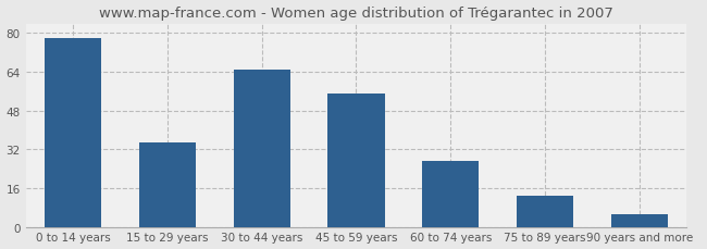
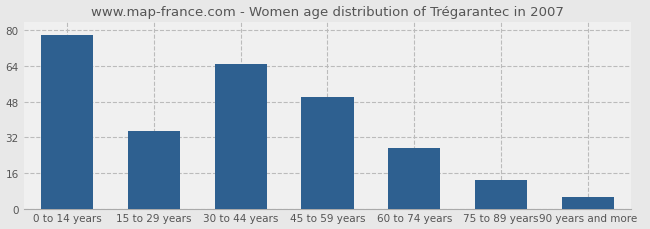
45 to 59 years: 55 -> 50
